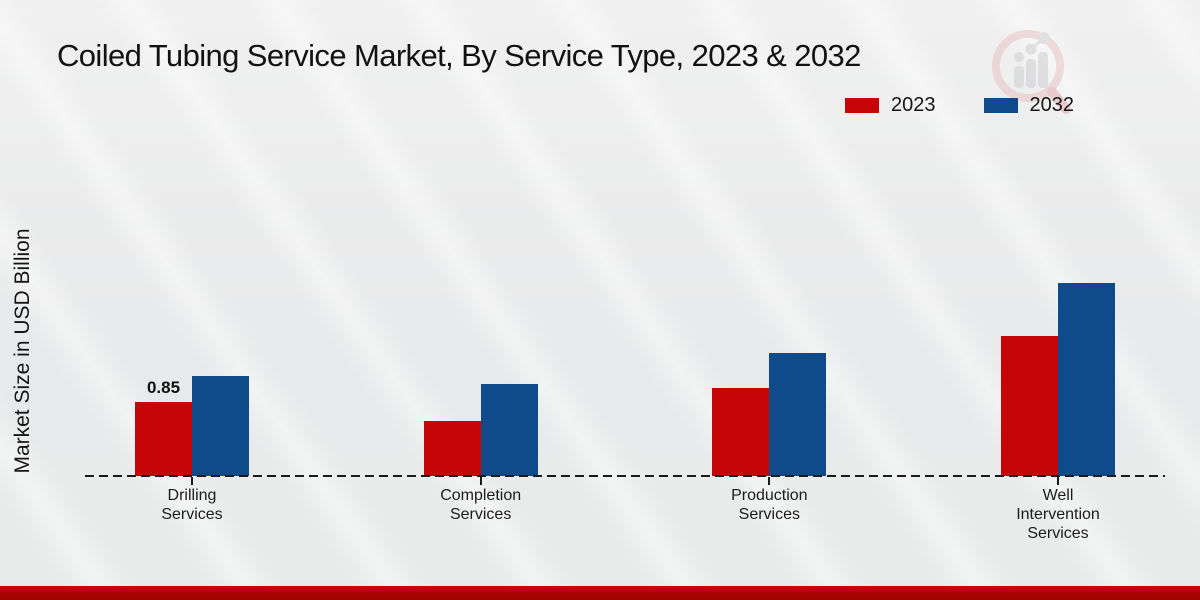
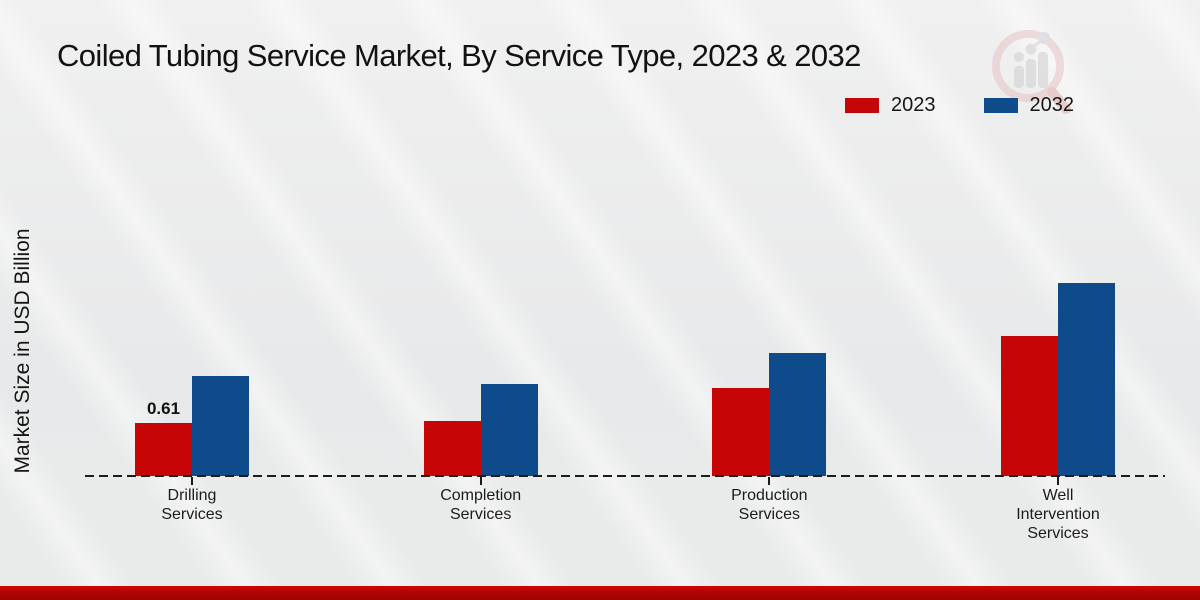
2023/Drilling Services: 0.85 -> 0.61
